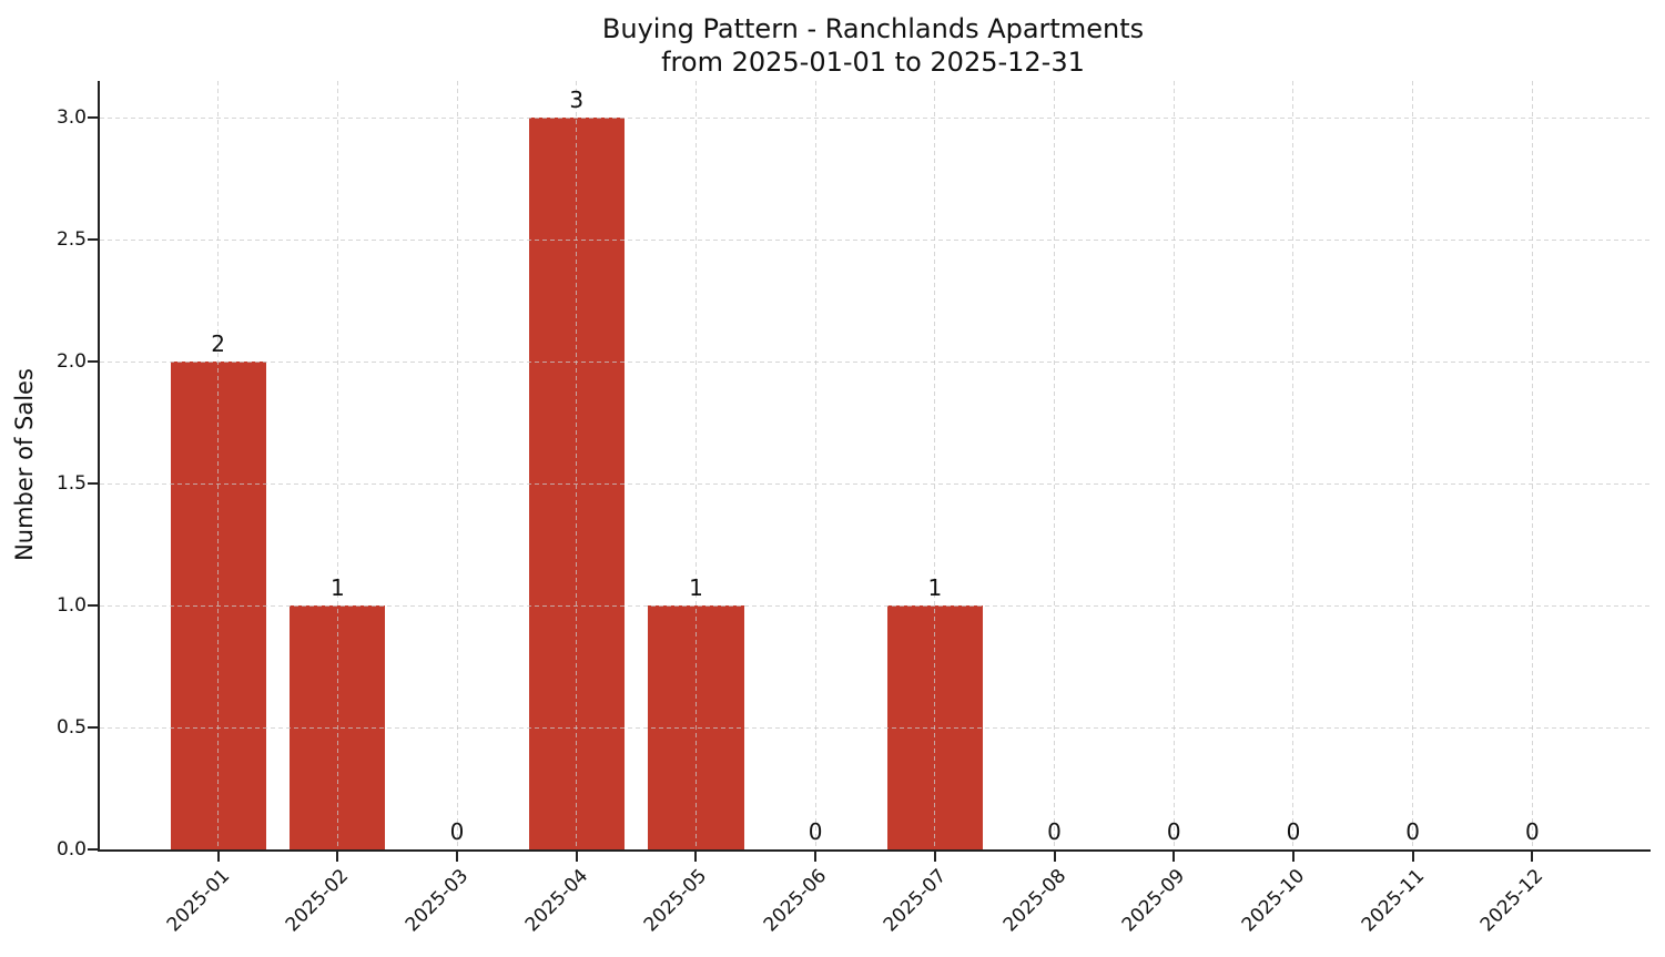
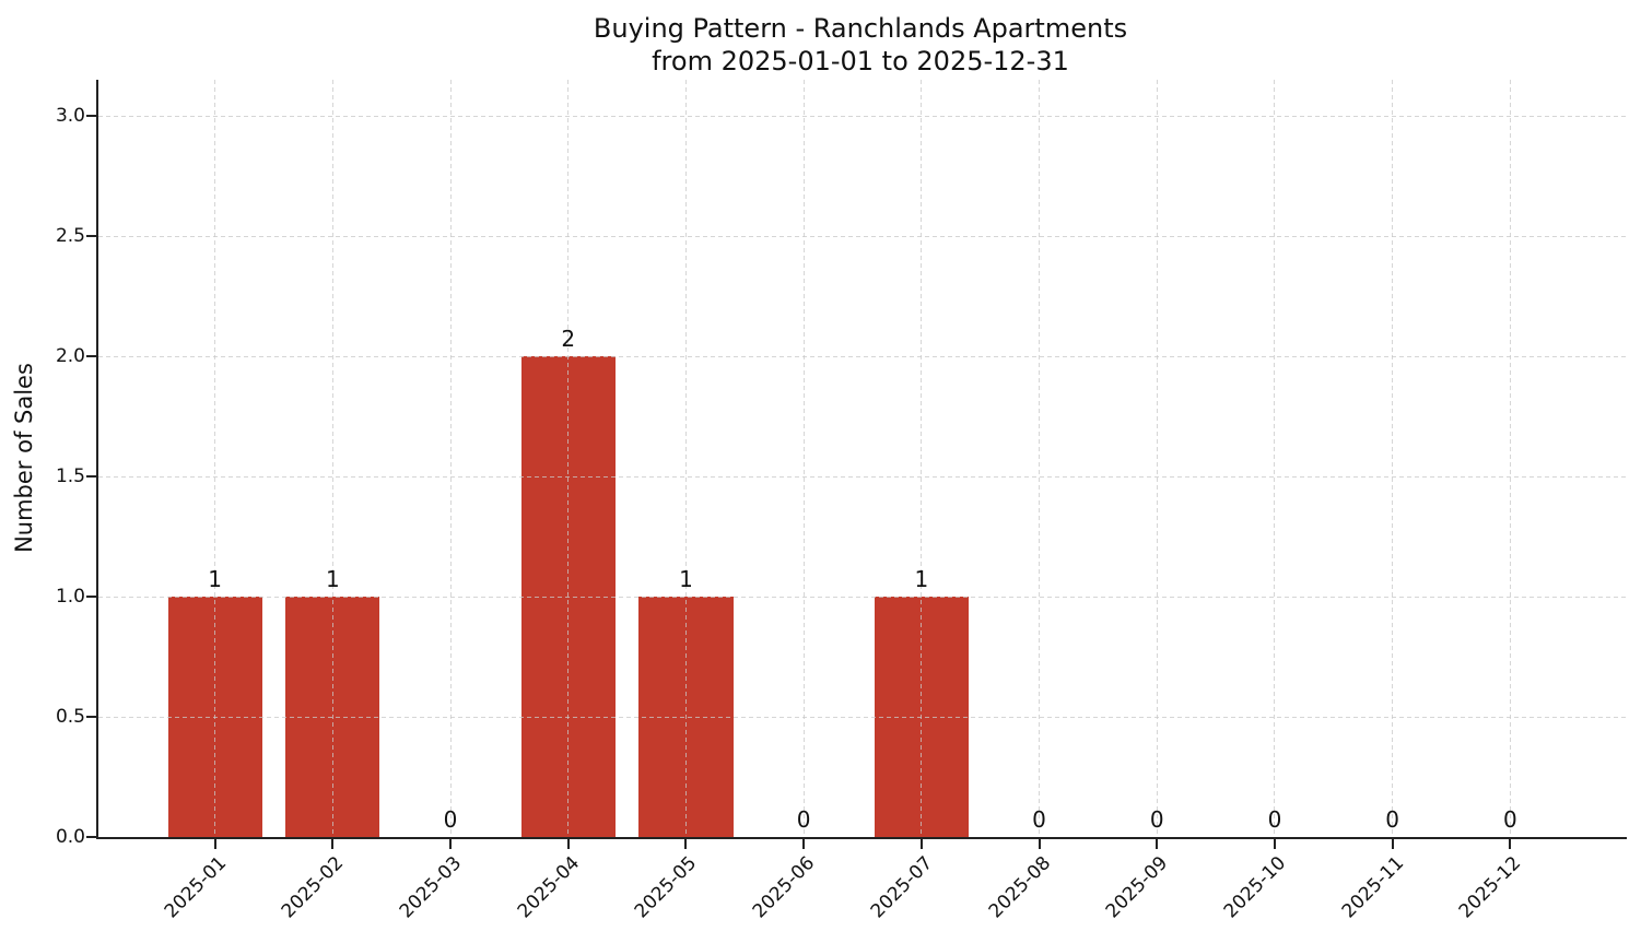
2025-01: 2 -> 1
2025-04: 3 -> 2
